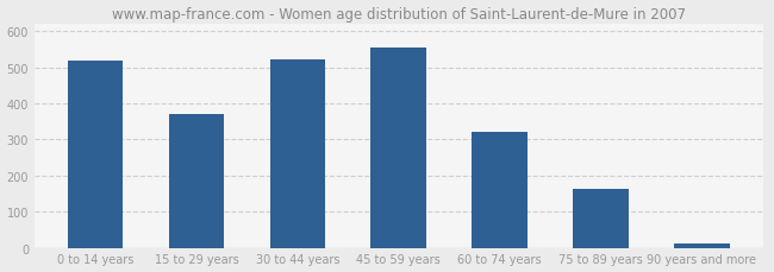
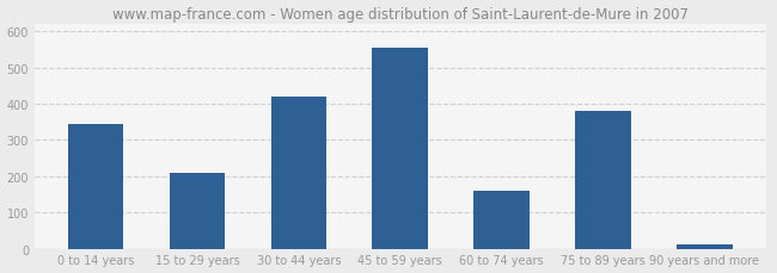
0 to 14 years: 520 -> 345
15 to 29 years: 370 -> 210
30 to 44 years: 522 -> 420
60 to 74 years: 320 -> 160
75 to 89 years: 163 -> 380
